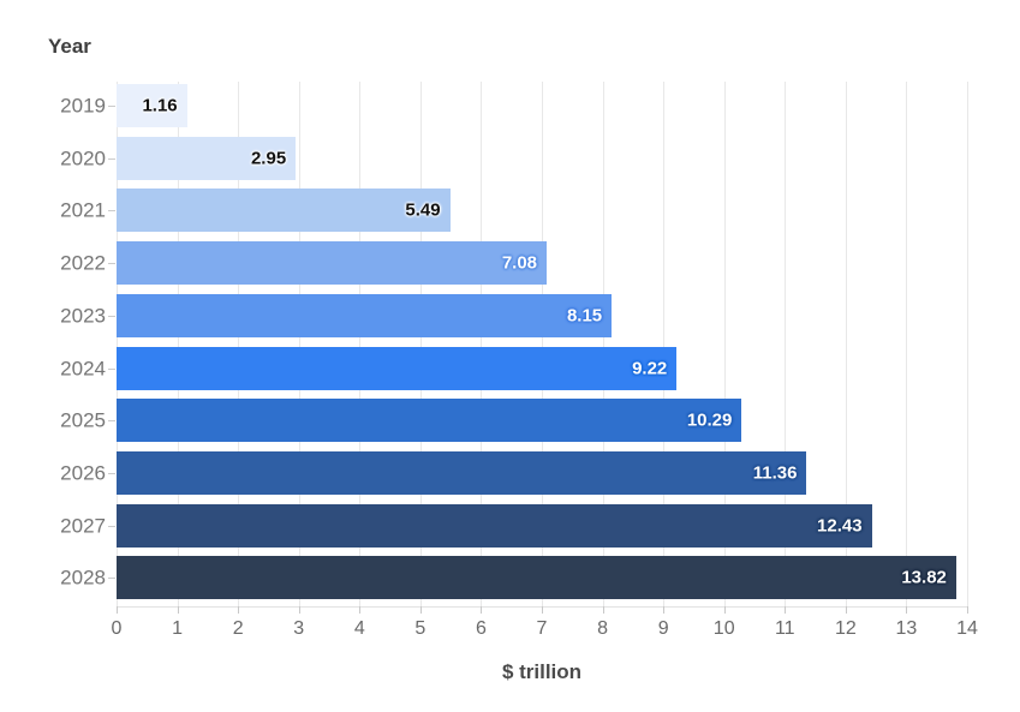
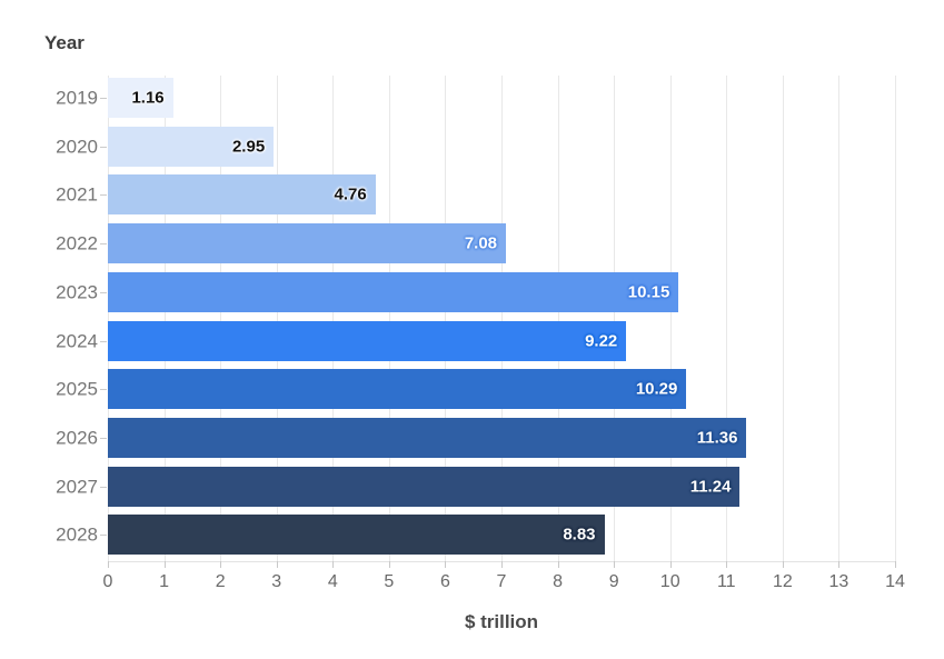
2021: 5.49 -> 4.76
2023: 8.15 -> 10.15
2027: 12.43 -> 11.24
2028: 13.82 -> 8.83
